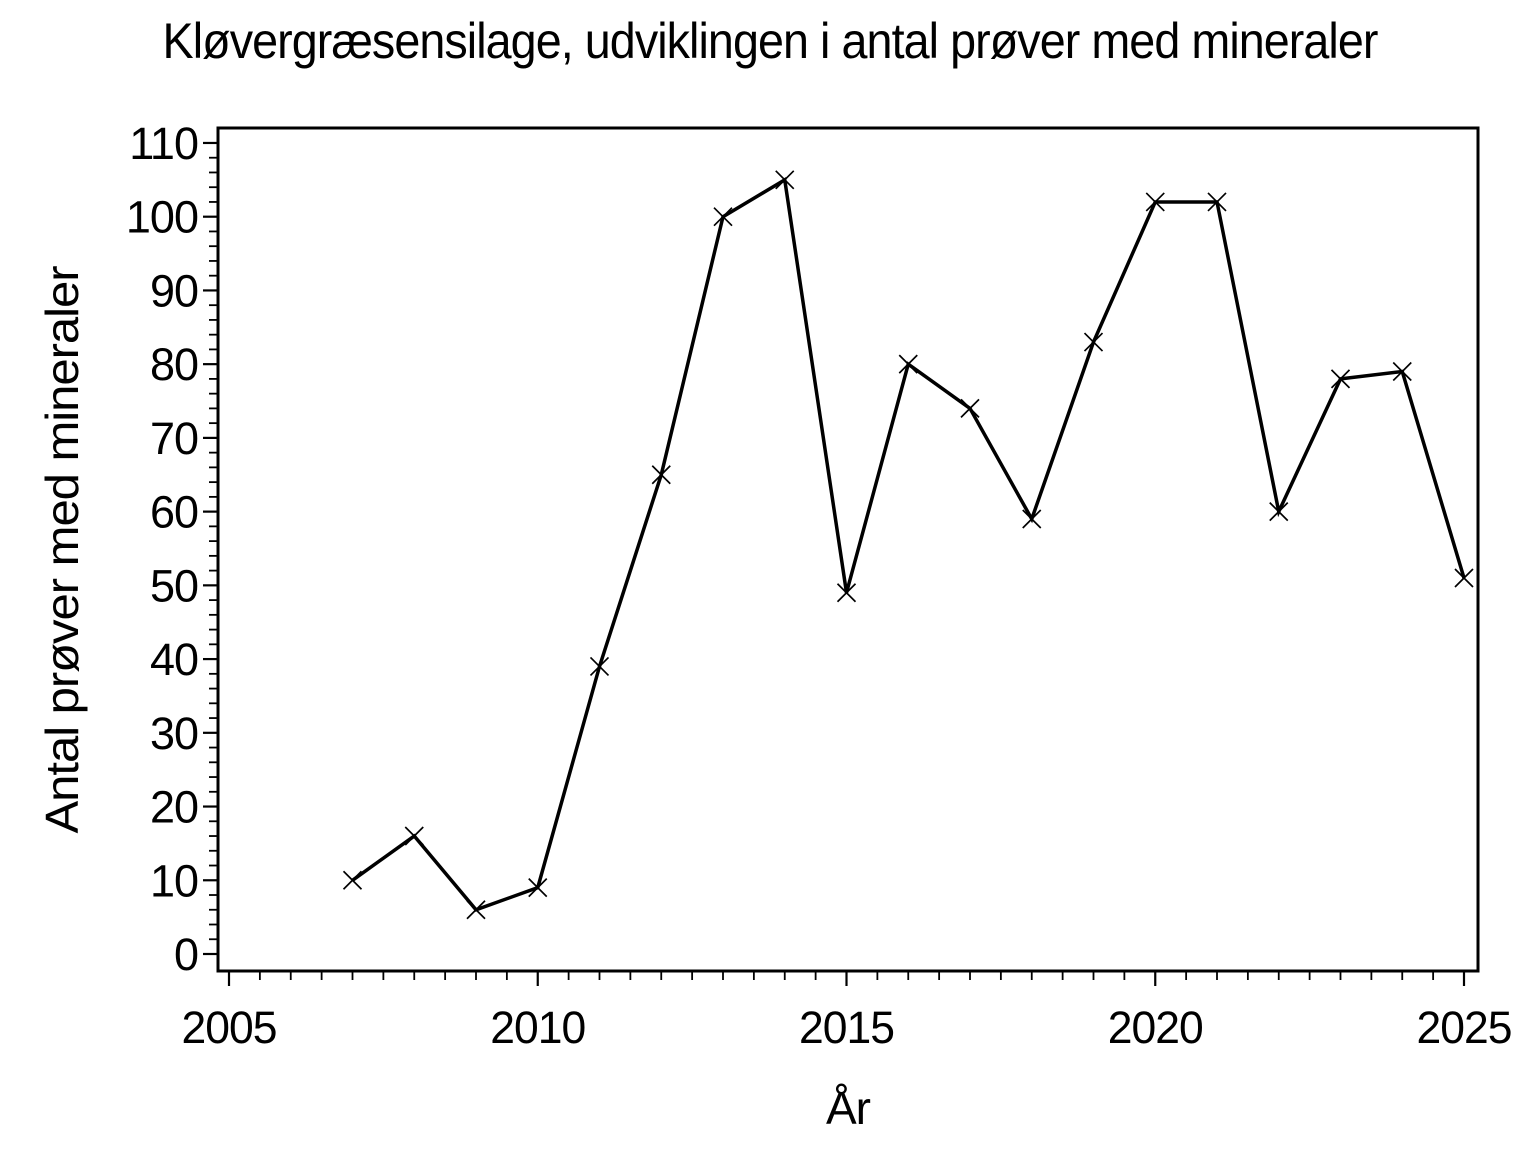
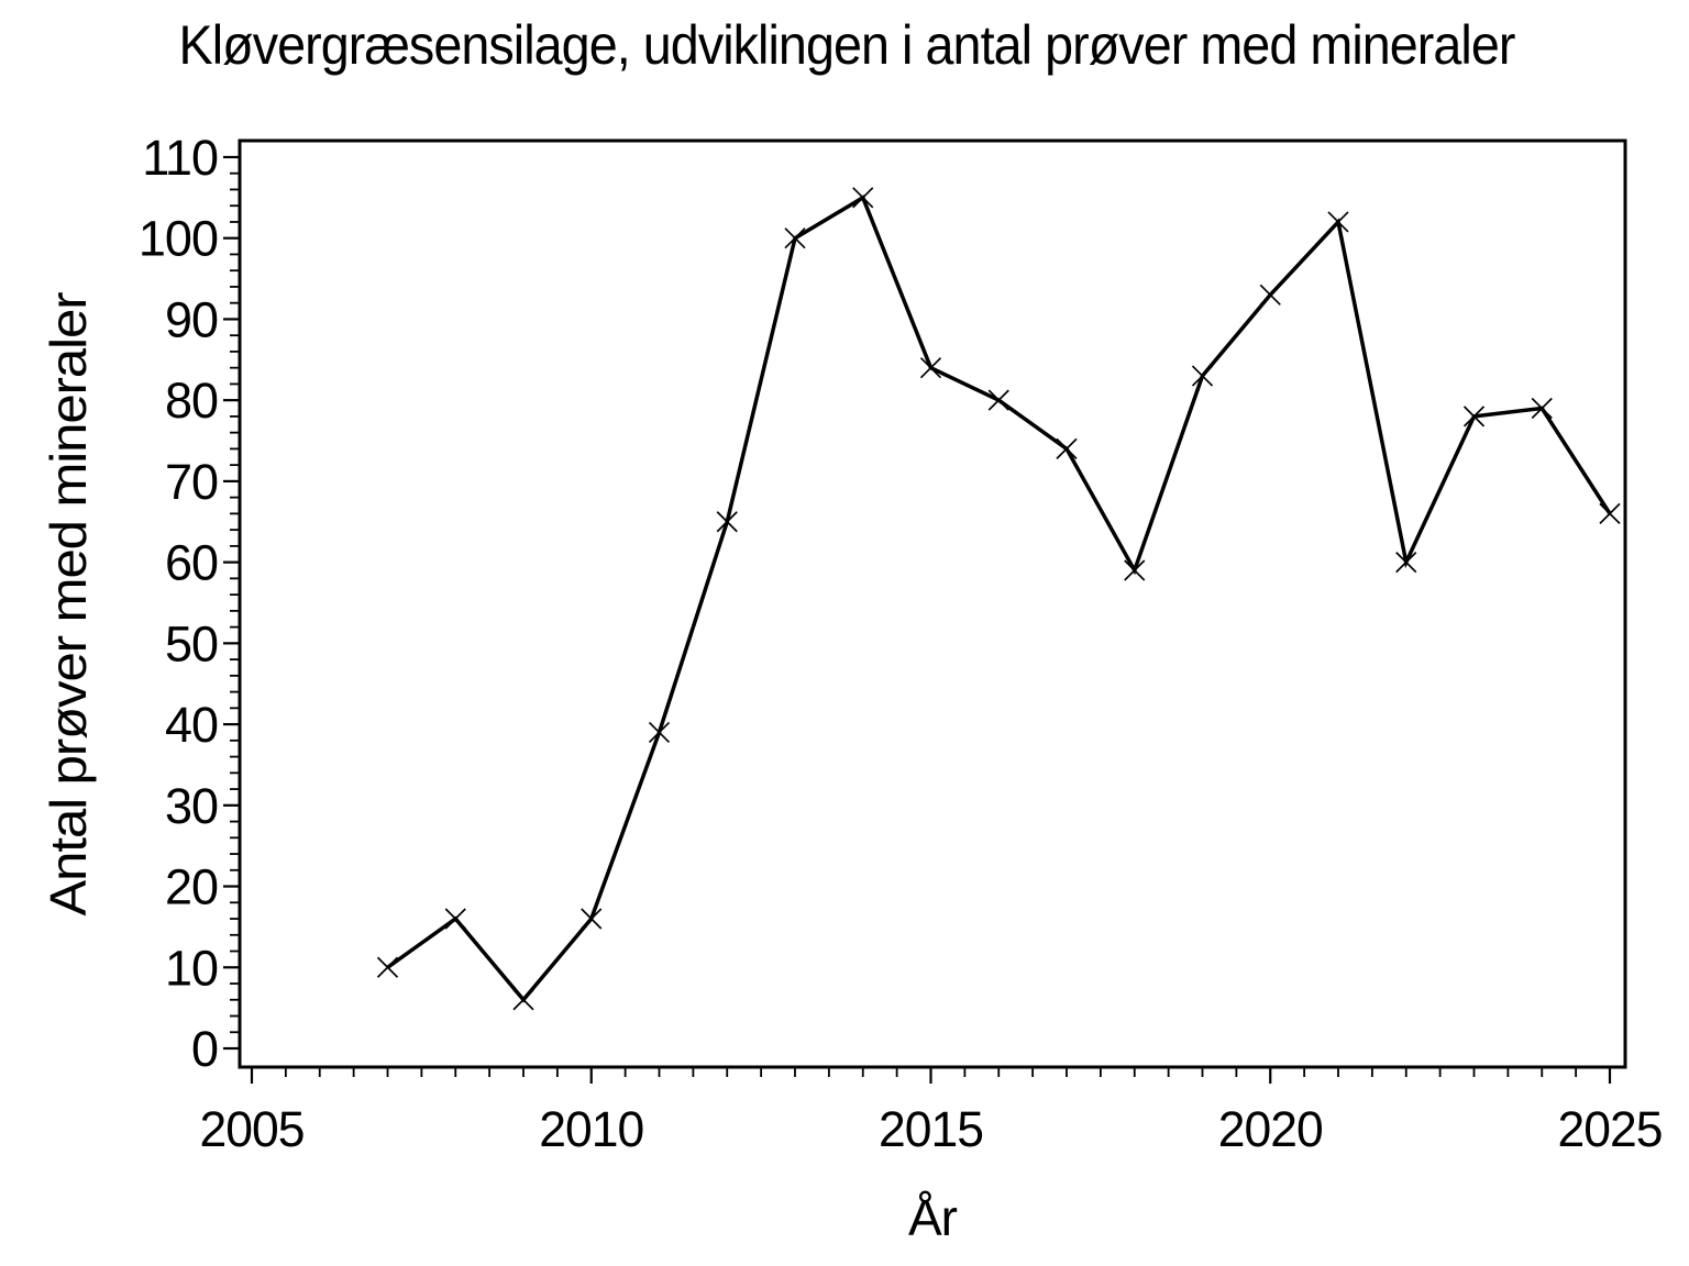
2010: 9 -> 16
2015: 49 -> 84
2020: 102 -> 93
2025: 51 -> 66
